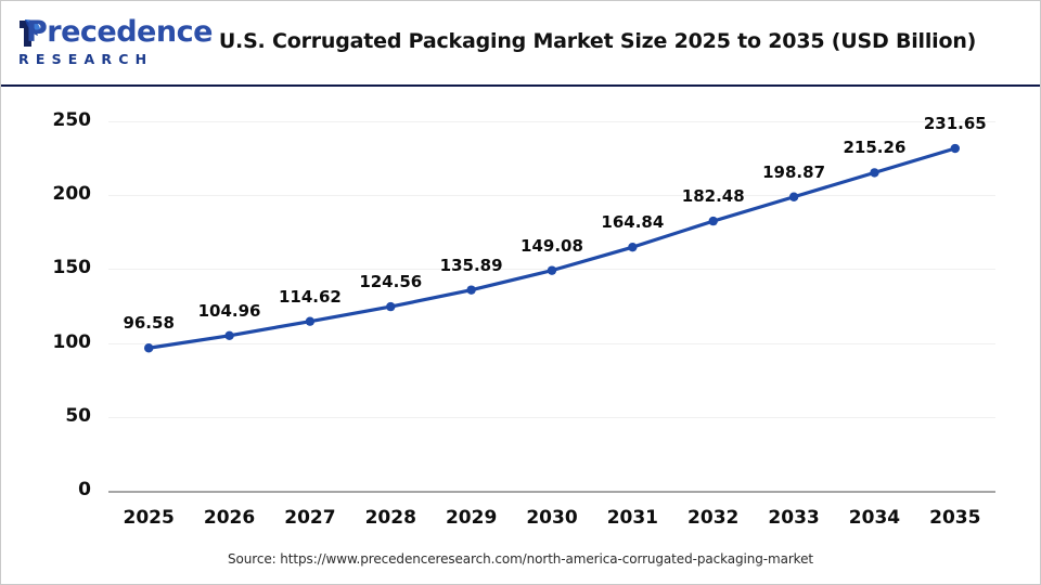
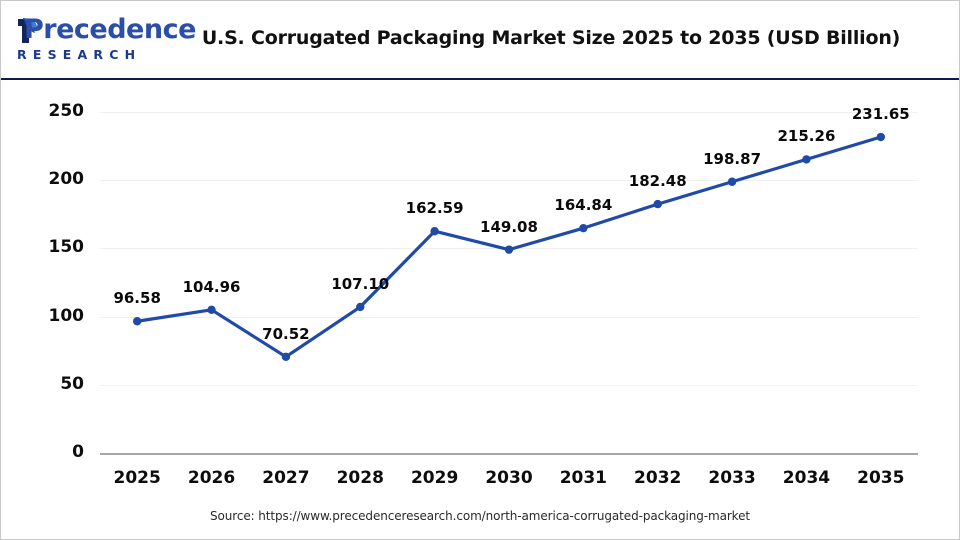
2027: 114.62 -> 70.52
2028: 124.56 -> 107.10
2029: 135.89 -> 162.59
